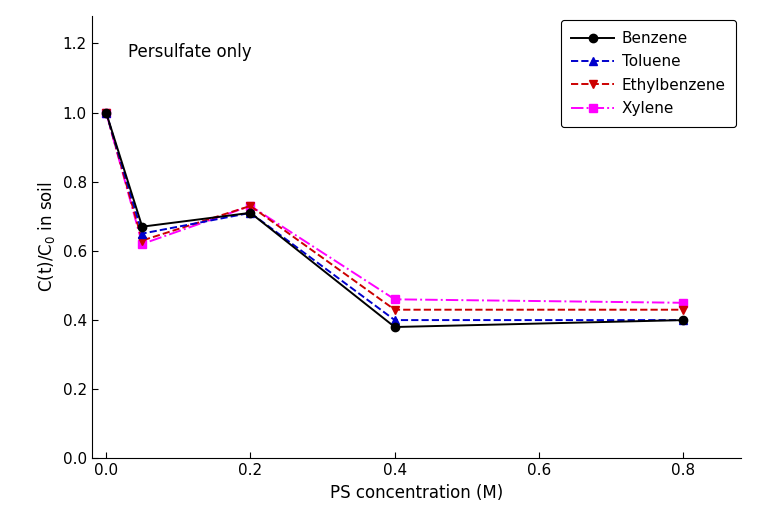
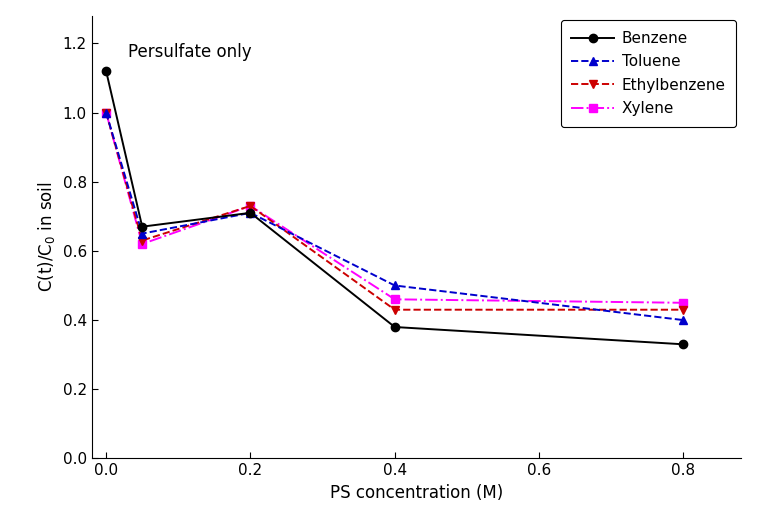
Benzene/0.0: 1.00 -> 1.12
Toluene/0.4: 0.40 -> 0.50
Benzene/0.8: 0.40 -> 0.33
